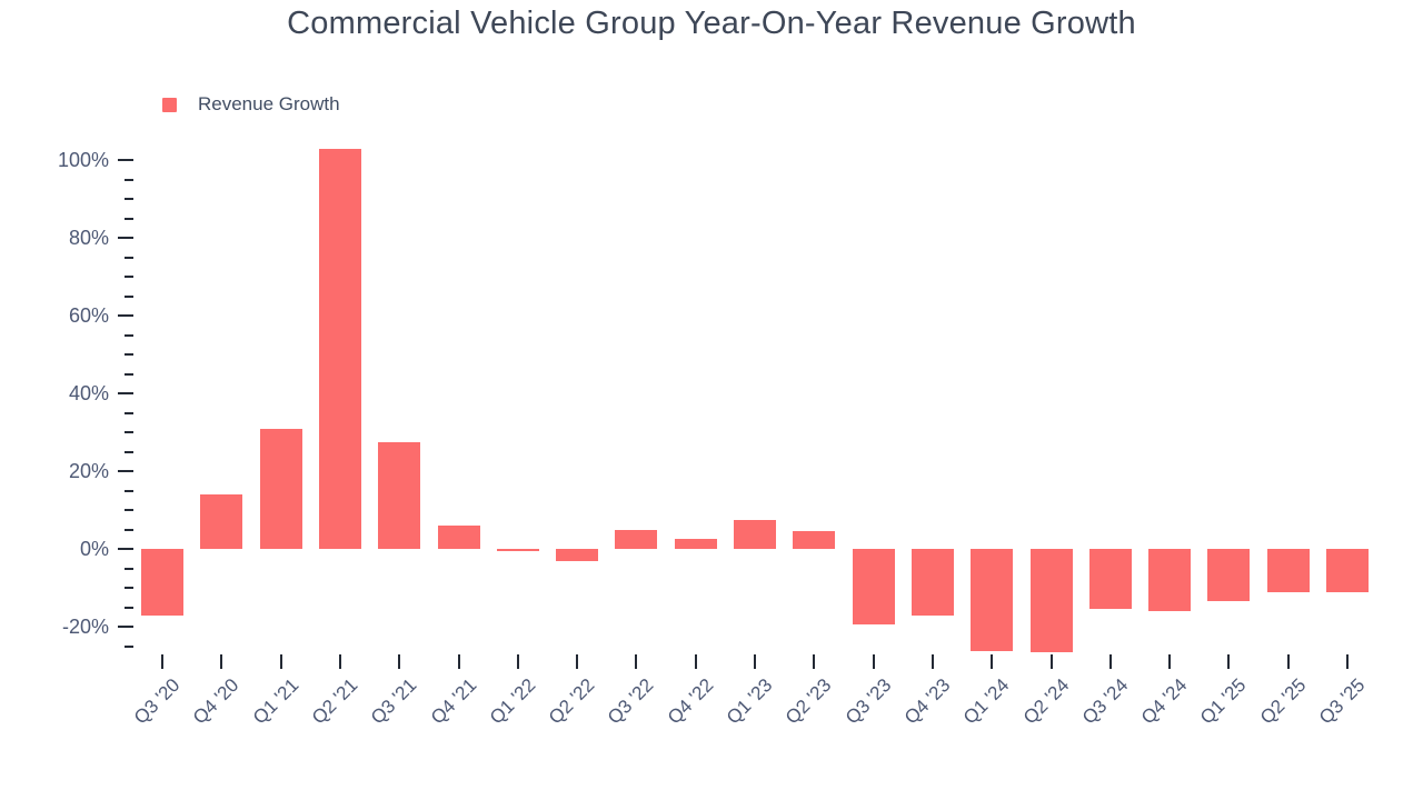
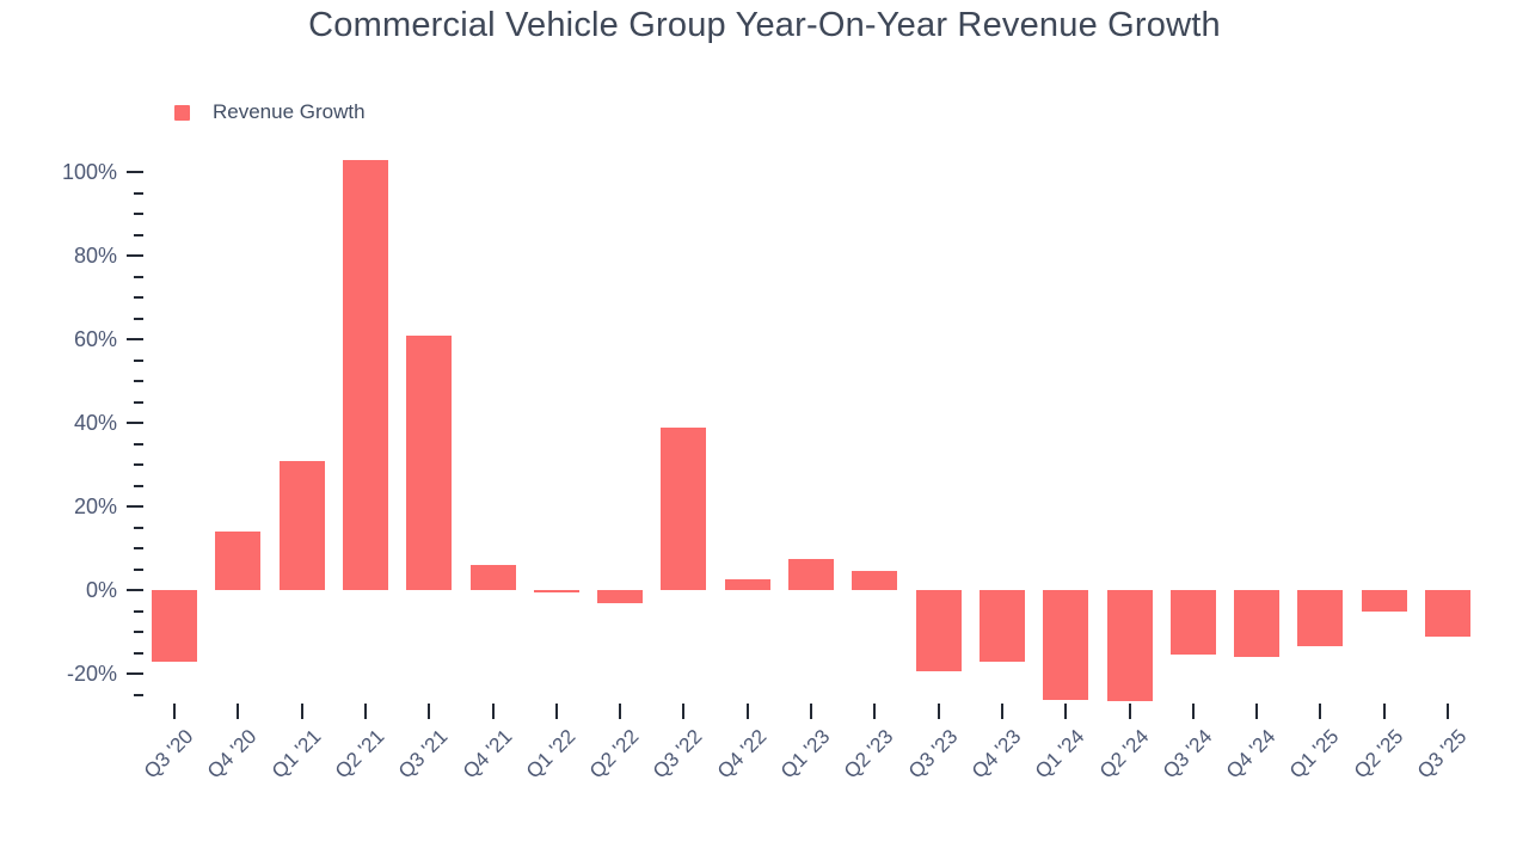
Q3 '21: 28% -> 61%
Q3 '22: 5% -> 39%
Q2 '25: -11% -> -5%
